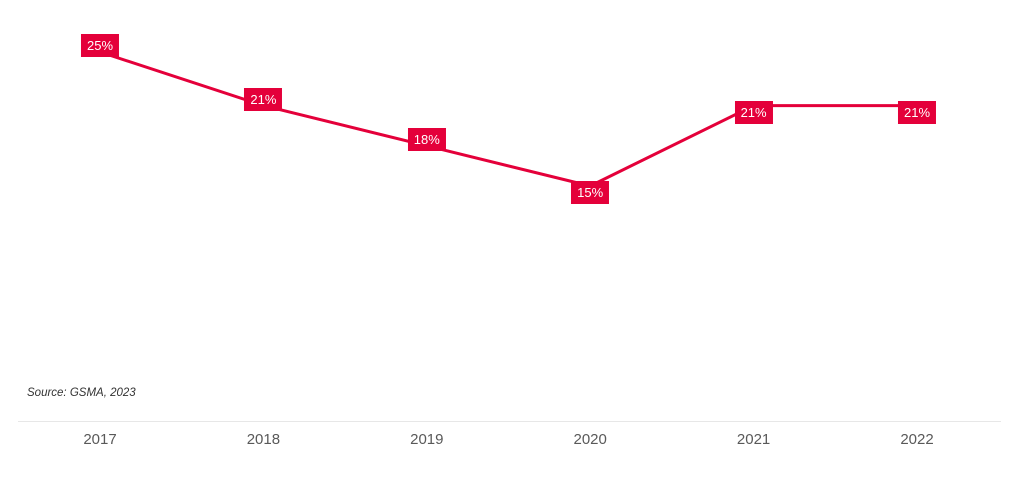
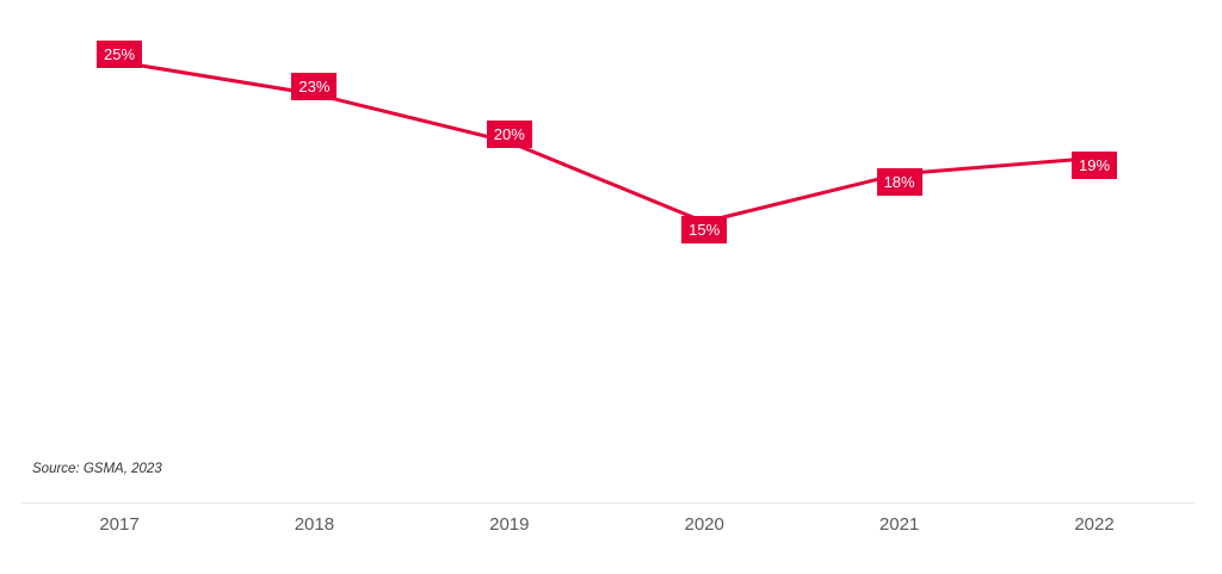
2018: 21% -> 23%
2019: 18% -> 20%
2021: 21% -> 18%
2022: 21% -> 19%
